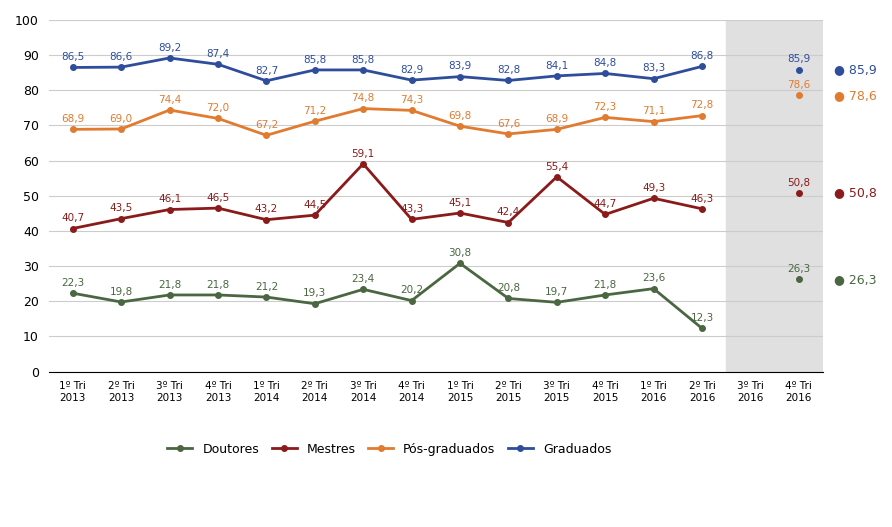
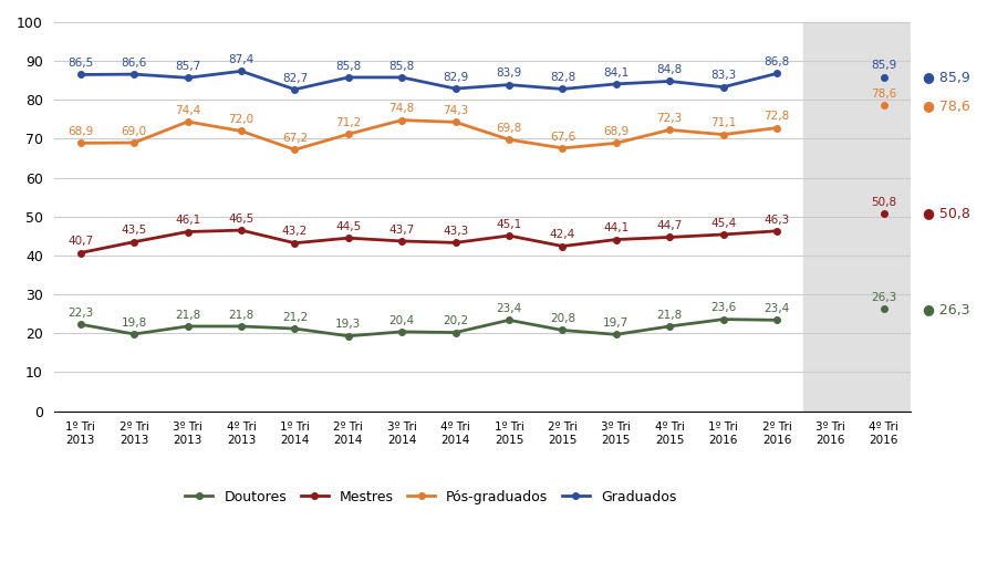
Graduados/3º Tri 2013: 89,2 -> 85,7
Mestres/3º Tri 2014: 59,1 -> 43,7
Doutores/3º Tri 2014: 23,4 -> 20,4
Doutores/1º Tri 2015: 30,8 -> 23,4
Mestres/3º Tri 2015: 55,4 -> 44,1
Mestres/1º Tri 2016: 49,3 -> 45,4
Doutores/2º Tri 2016: 12,3 -> 23,4
